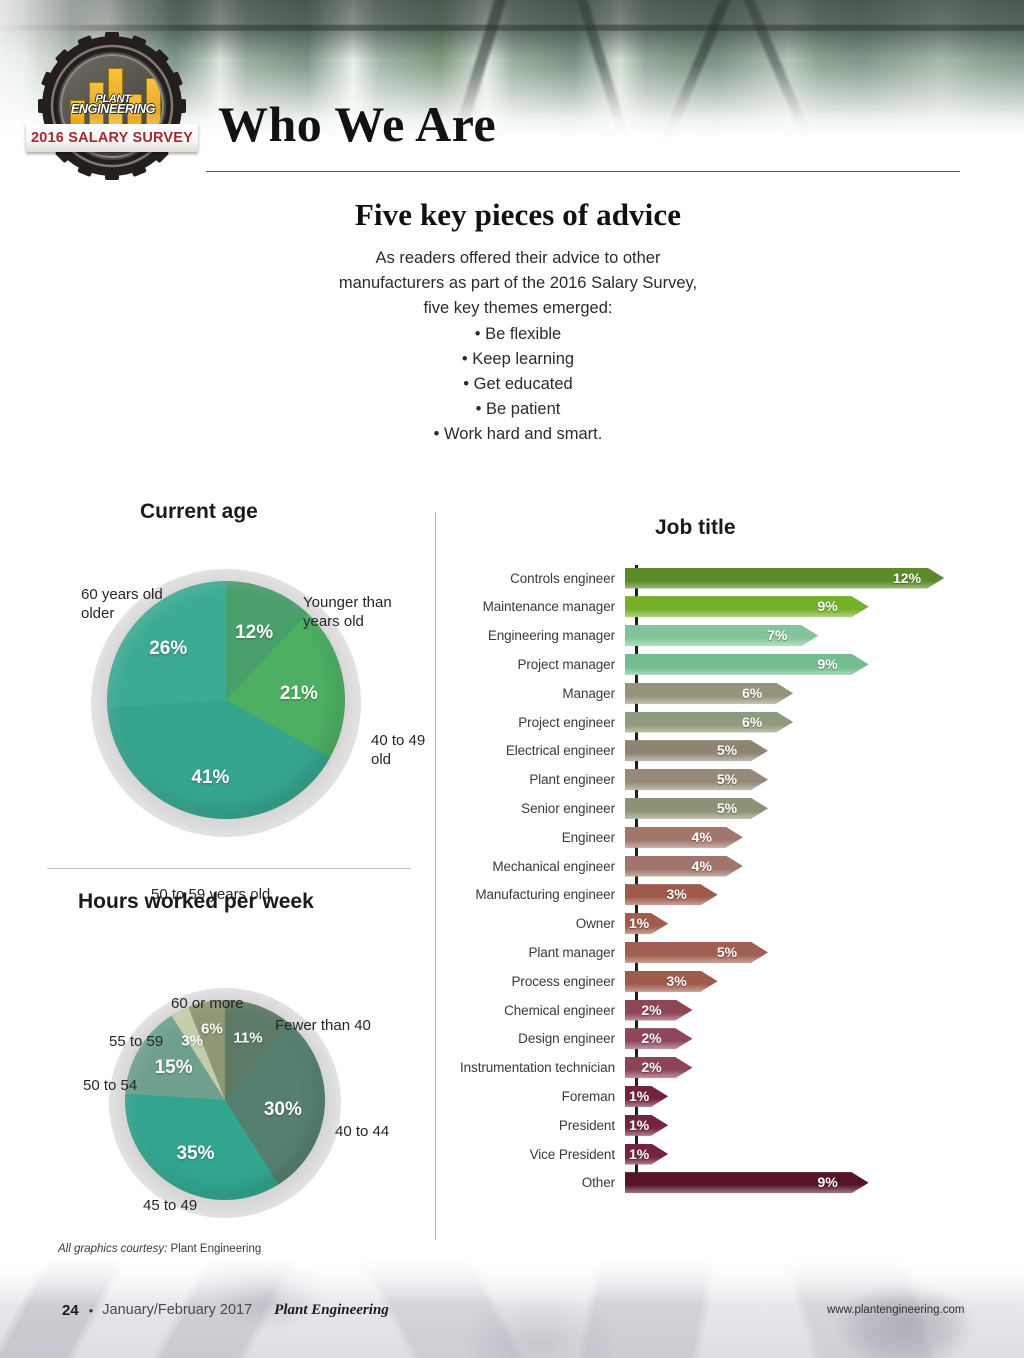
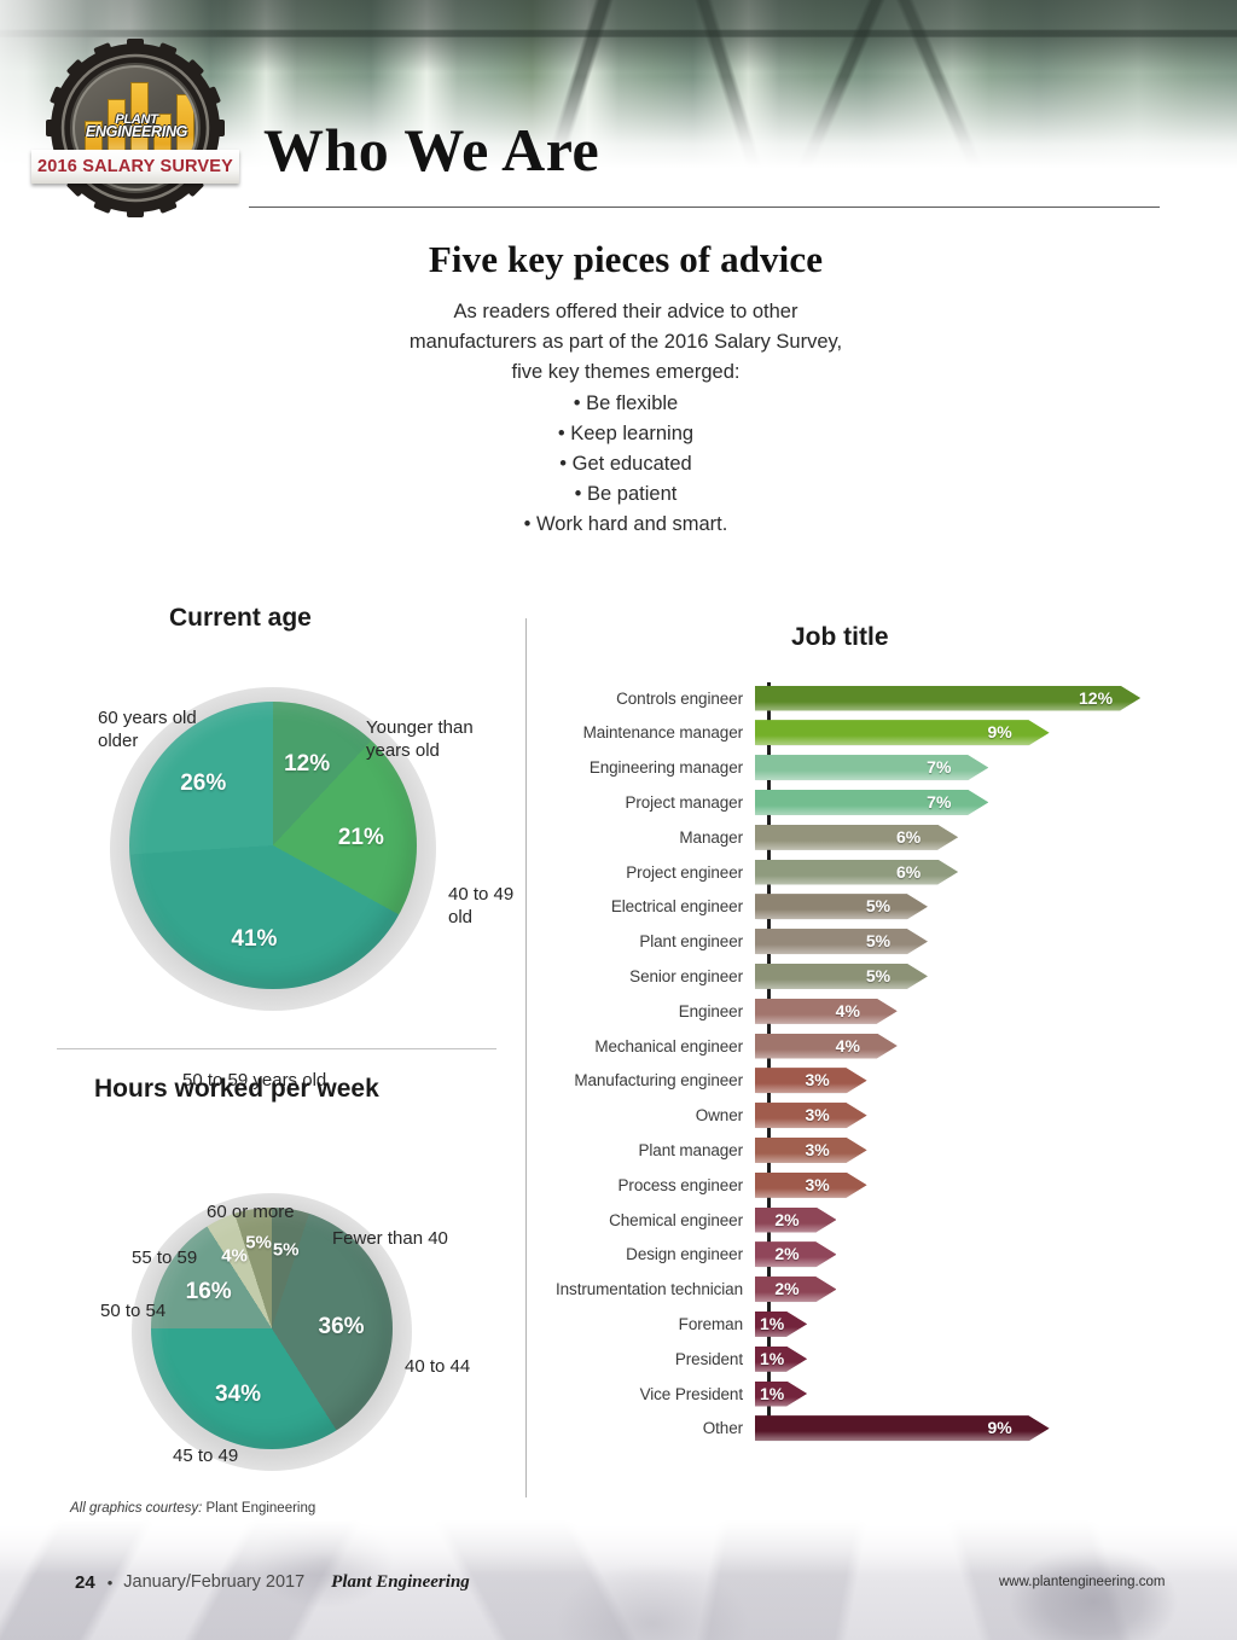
Hours worked per week/Fewer than 40: 11% -> 5%
Hours worked per week/40 to 44: 30% -> 36%
Hours worked per week/45 to 49: 35% -> 34%
Hours worked per week/50 to 54: 15% -> 16%
Hours worked per week/55 to 59: 3% -> 4%
Hours worked per week/60 or more: 6% -> 5%
Job title/Project manager: 9% -> 7%
Job title/Owner: 1% -> 3%
Job title/Plant manager: 5% -> 3%
